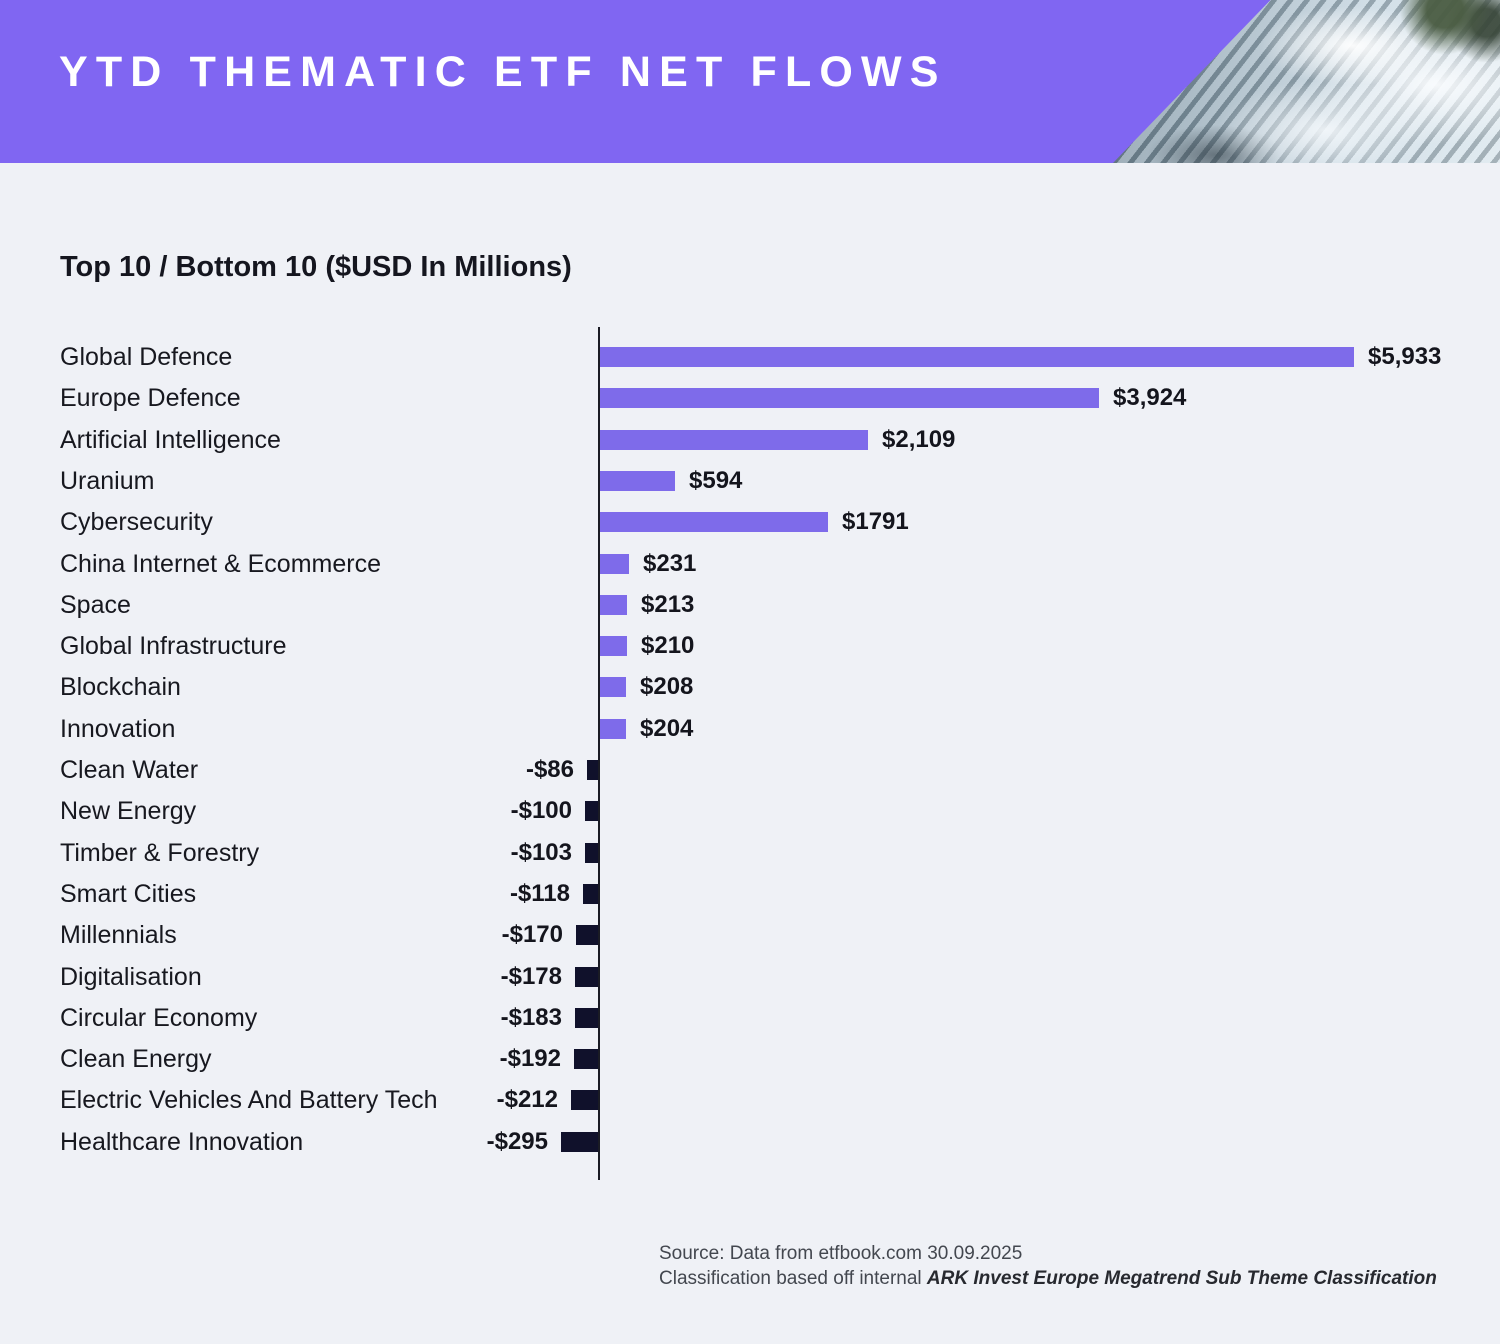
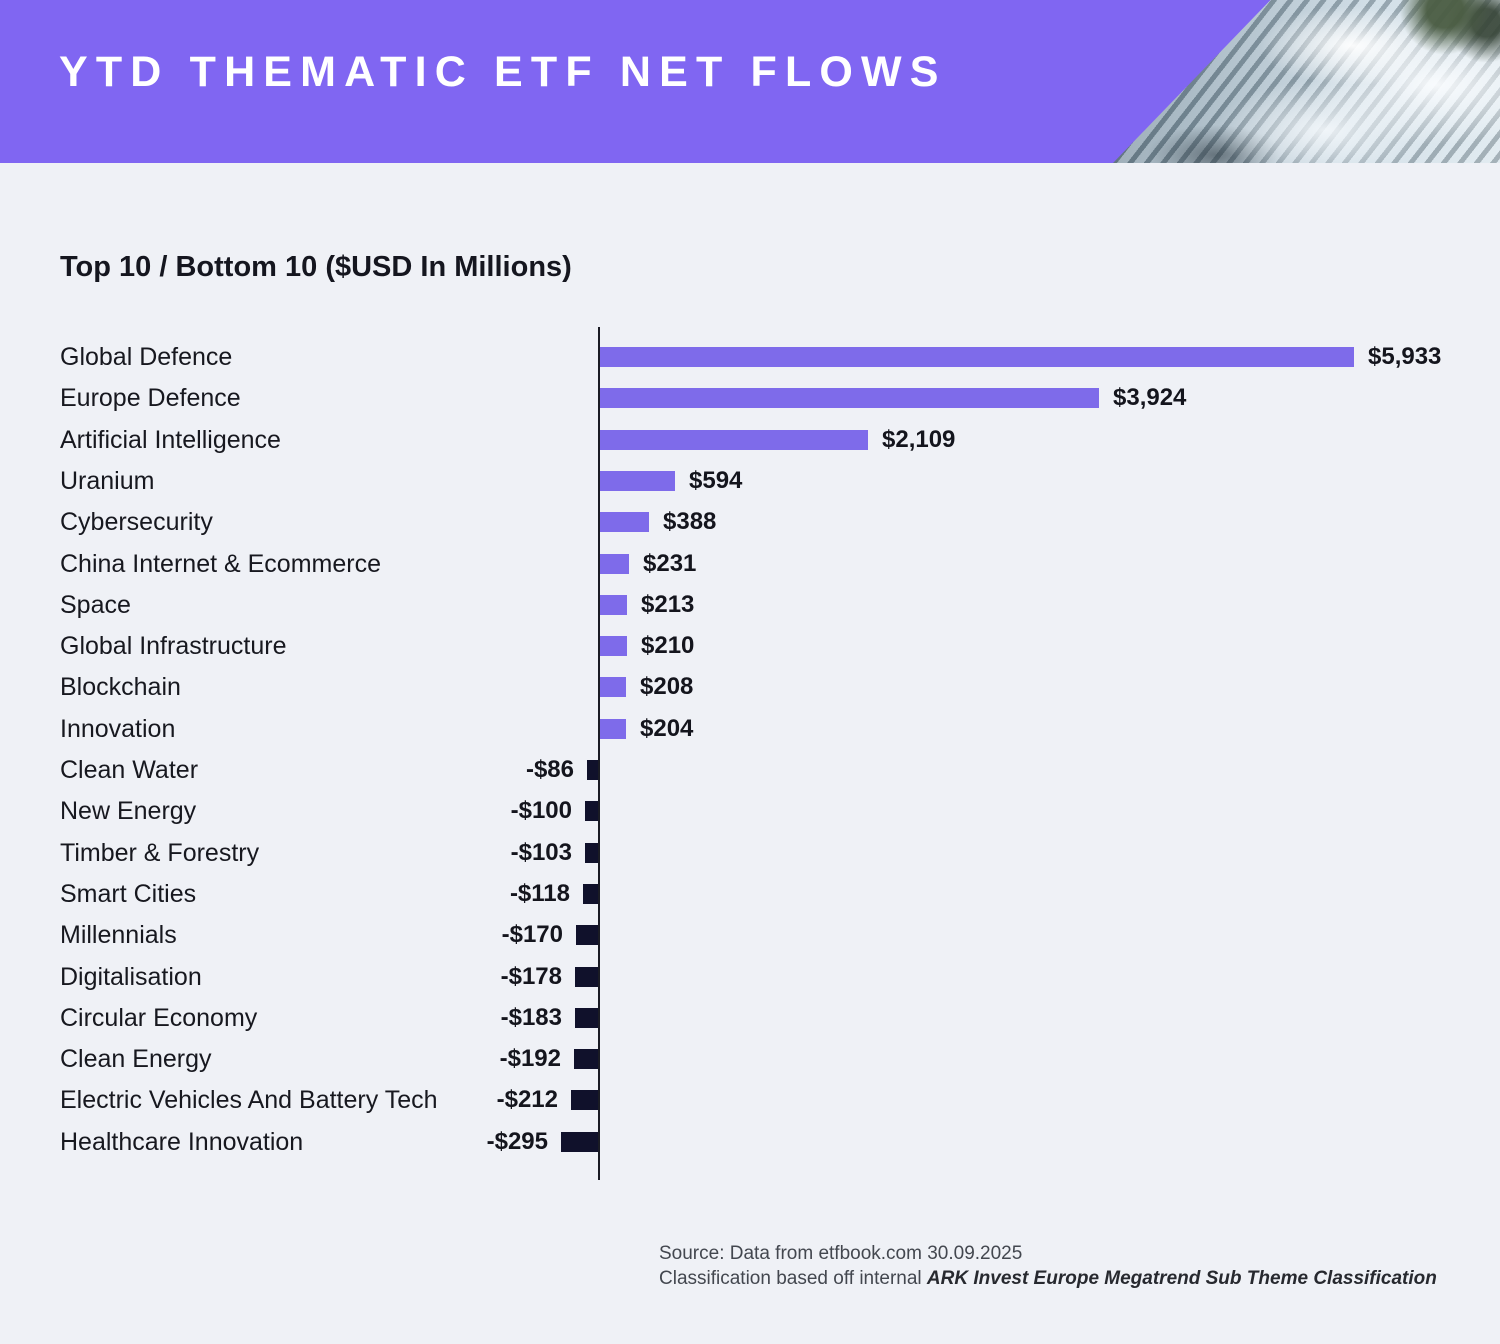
Cybersecurity: $1791 -> $388
